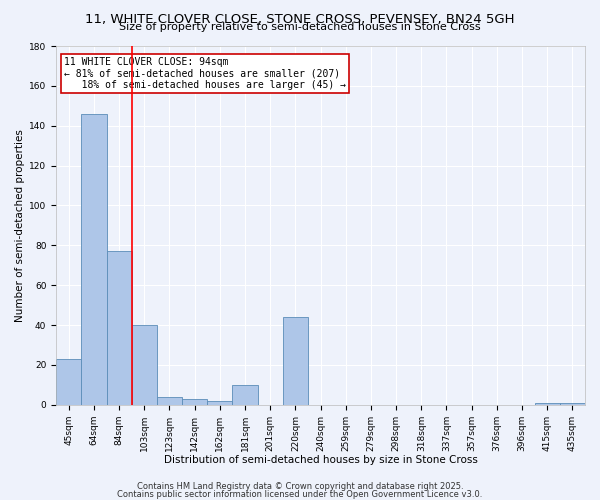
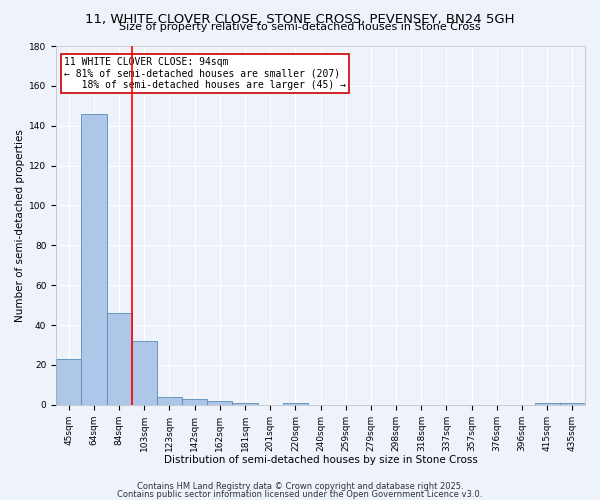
84sqm: 77 -> 46
103sqm: 40 -> 32
181sqm: 10 -> 1
220sqm: 44 -> 1
